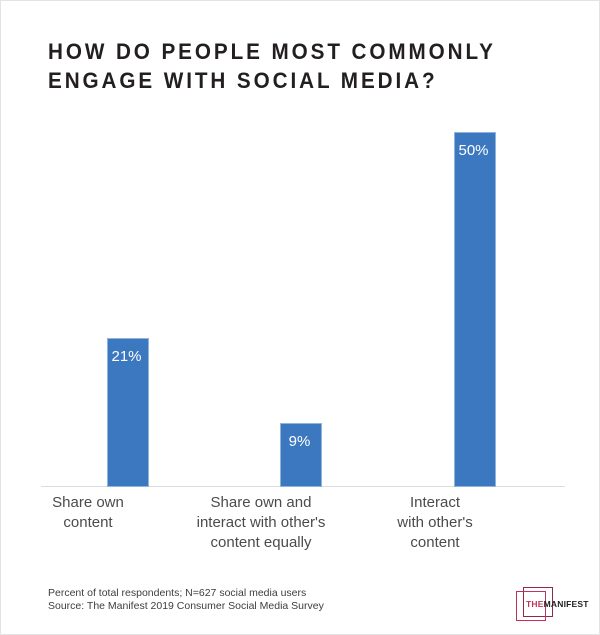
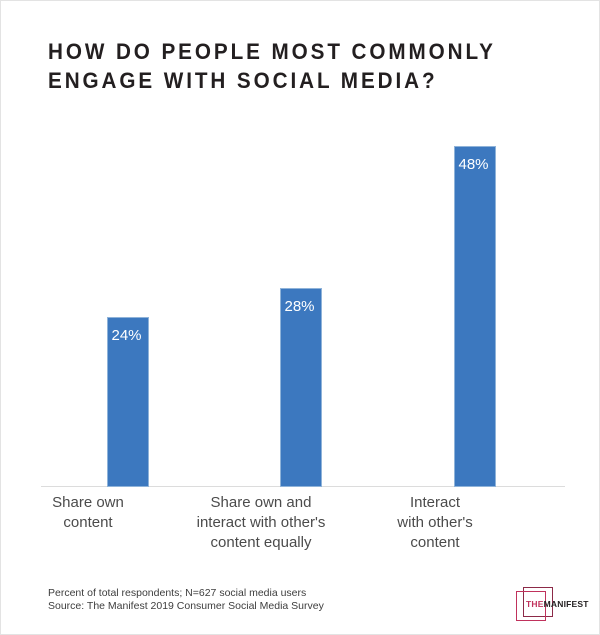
Share own content: 21% -> 24%
Share own and interact with other's content equally: 9% -> 28%
Interact with other's content: 50% -> 48%
